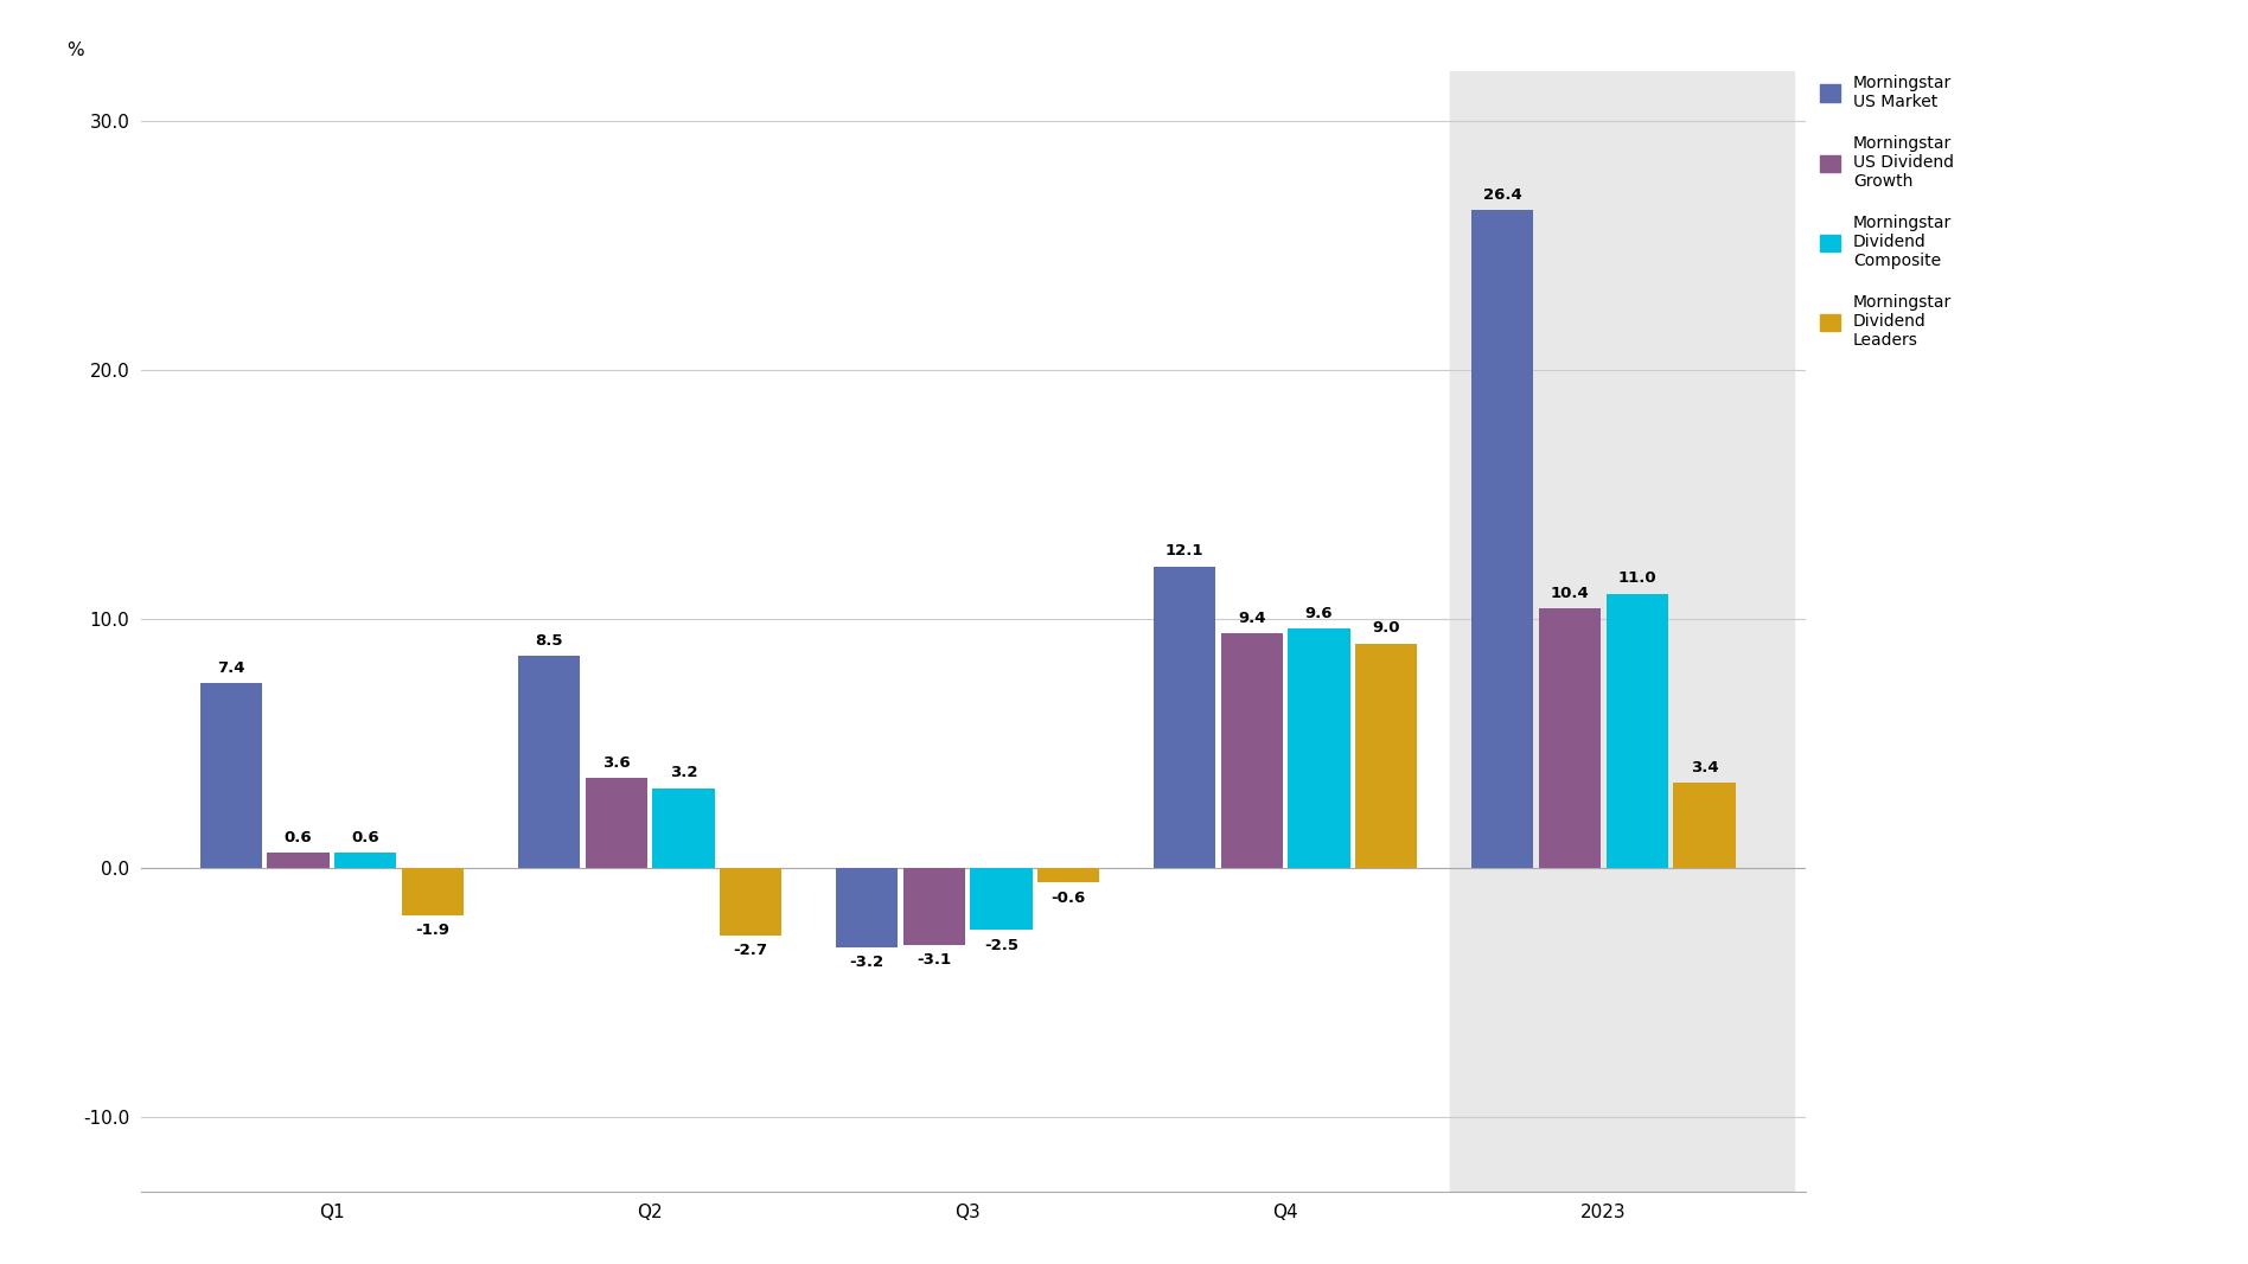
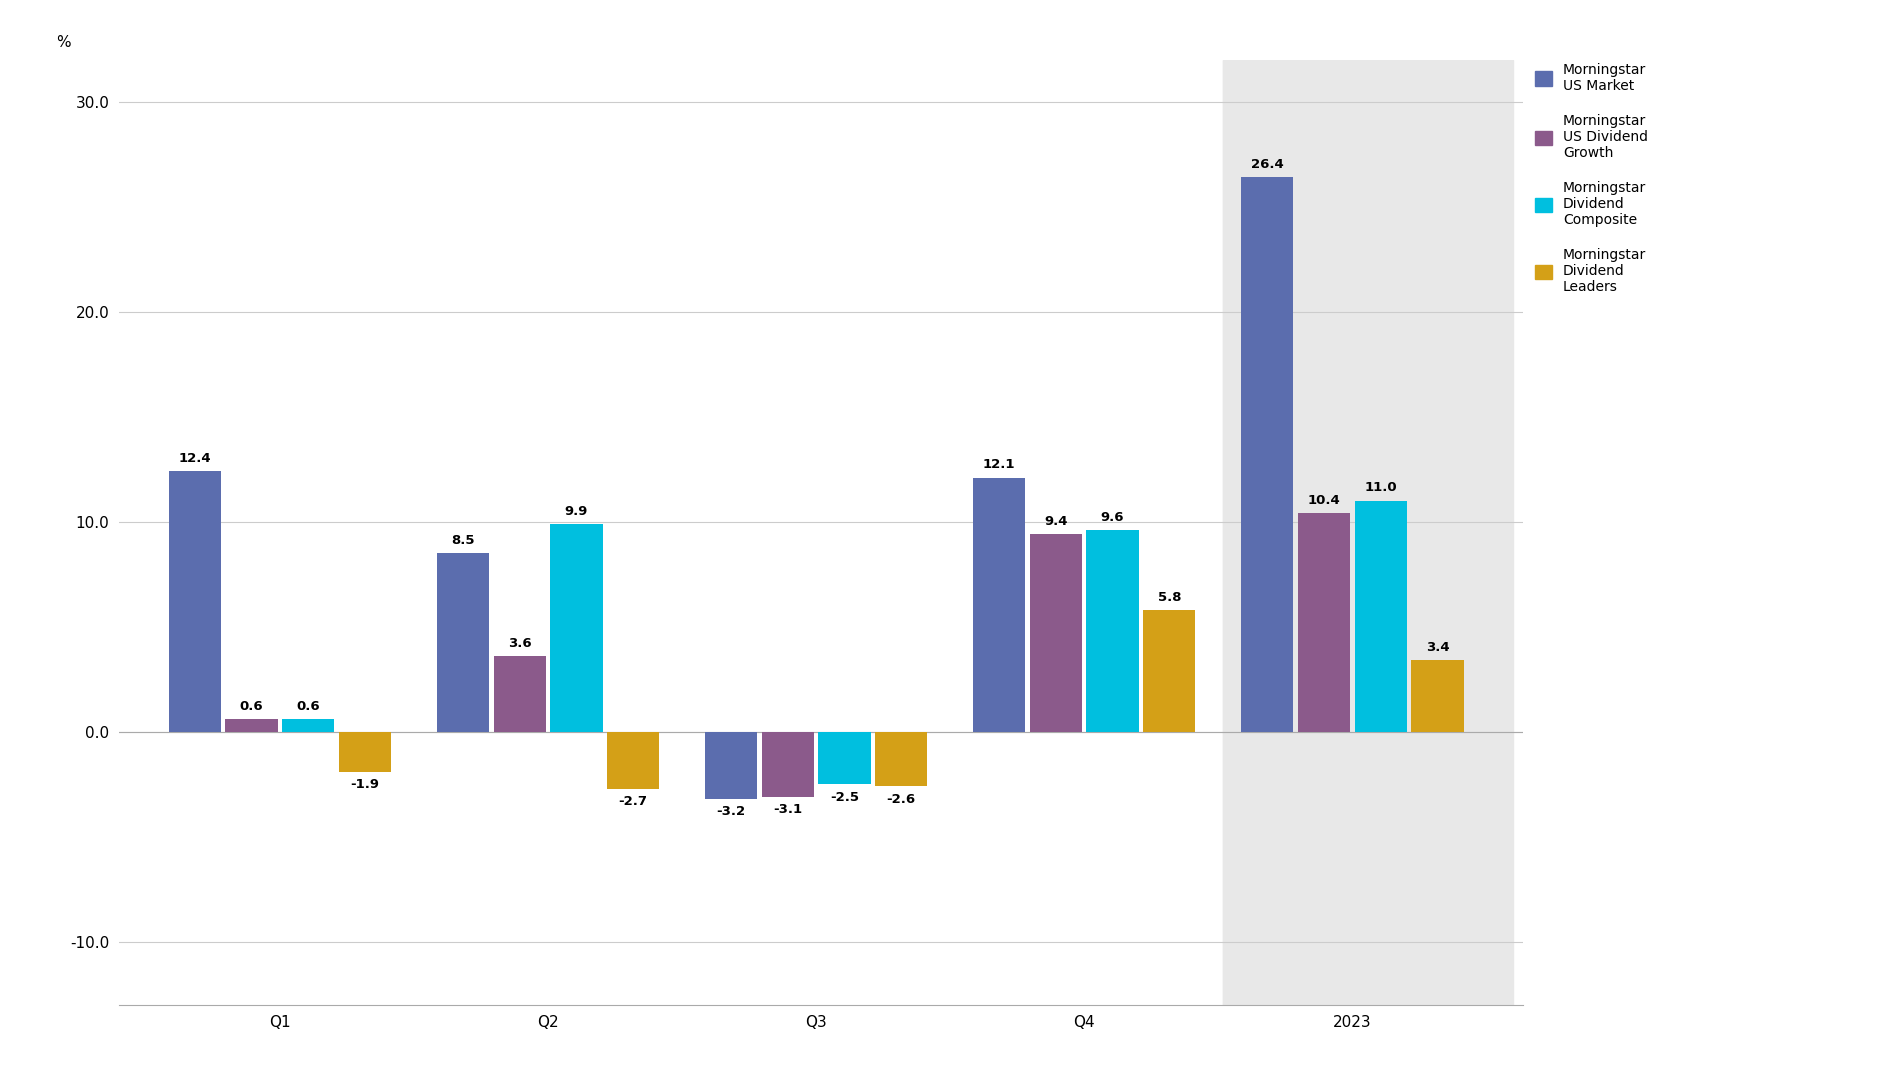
Morningstar US Market/Q1: 7.4 -> 12.4
Morningstar Dividend Composite/Q2: 3.2 -> 9.9
Morningstar Dividend Leaders/Q3: -0.6 -> -2.6
Morningstar Dividend Leaders/Q4: 9.0 -> 5.8
